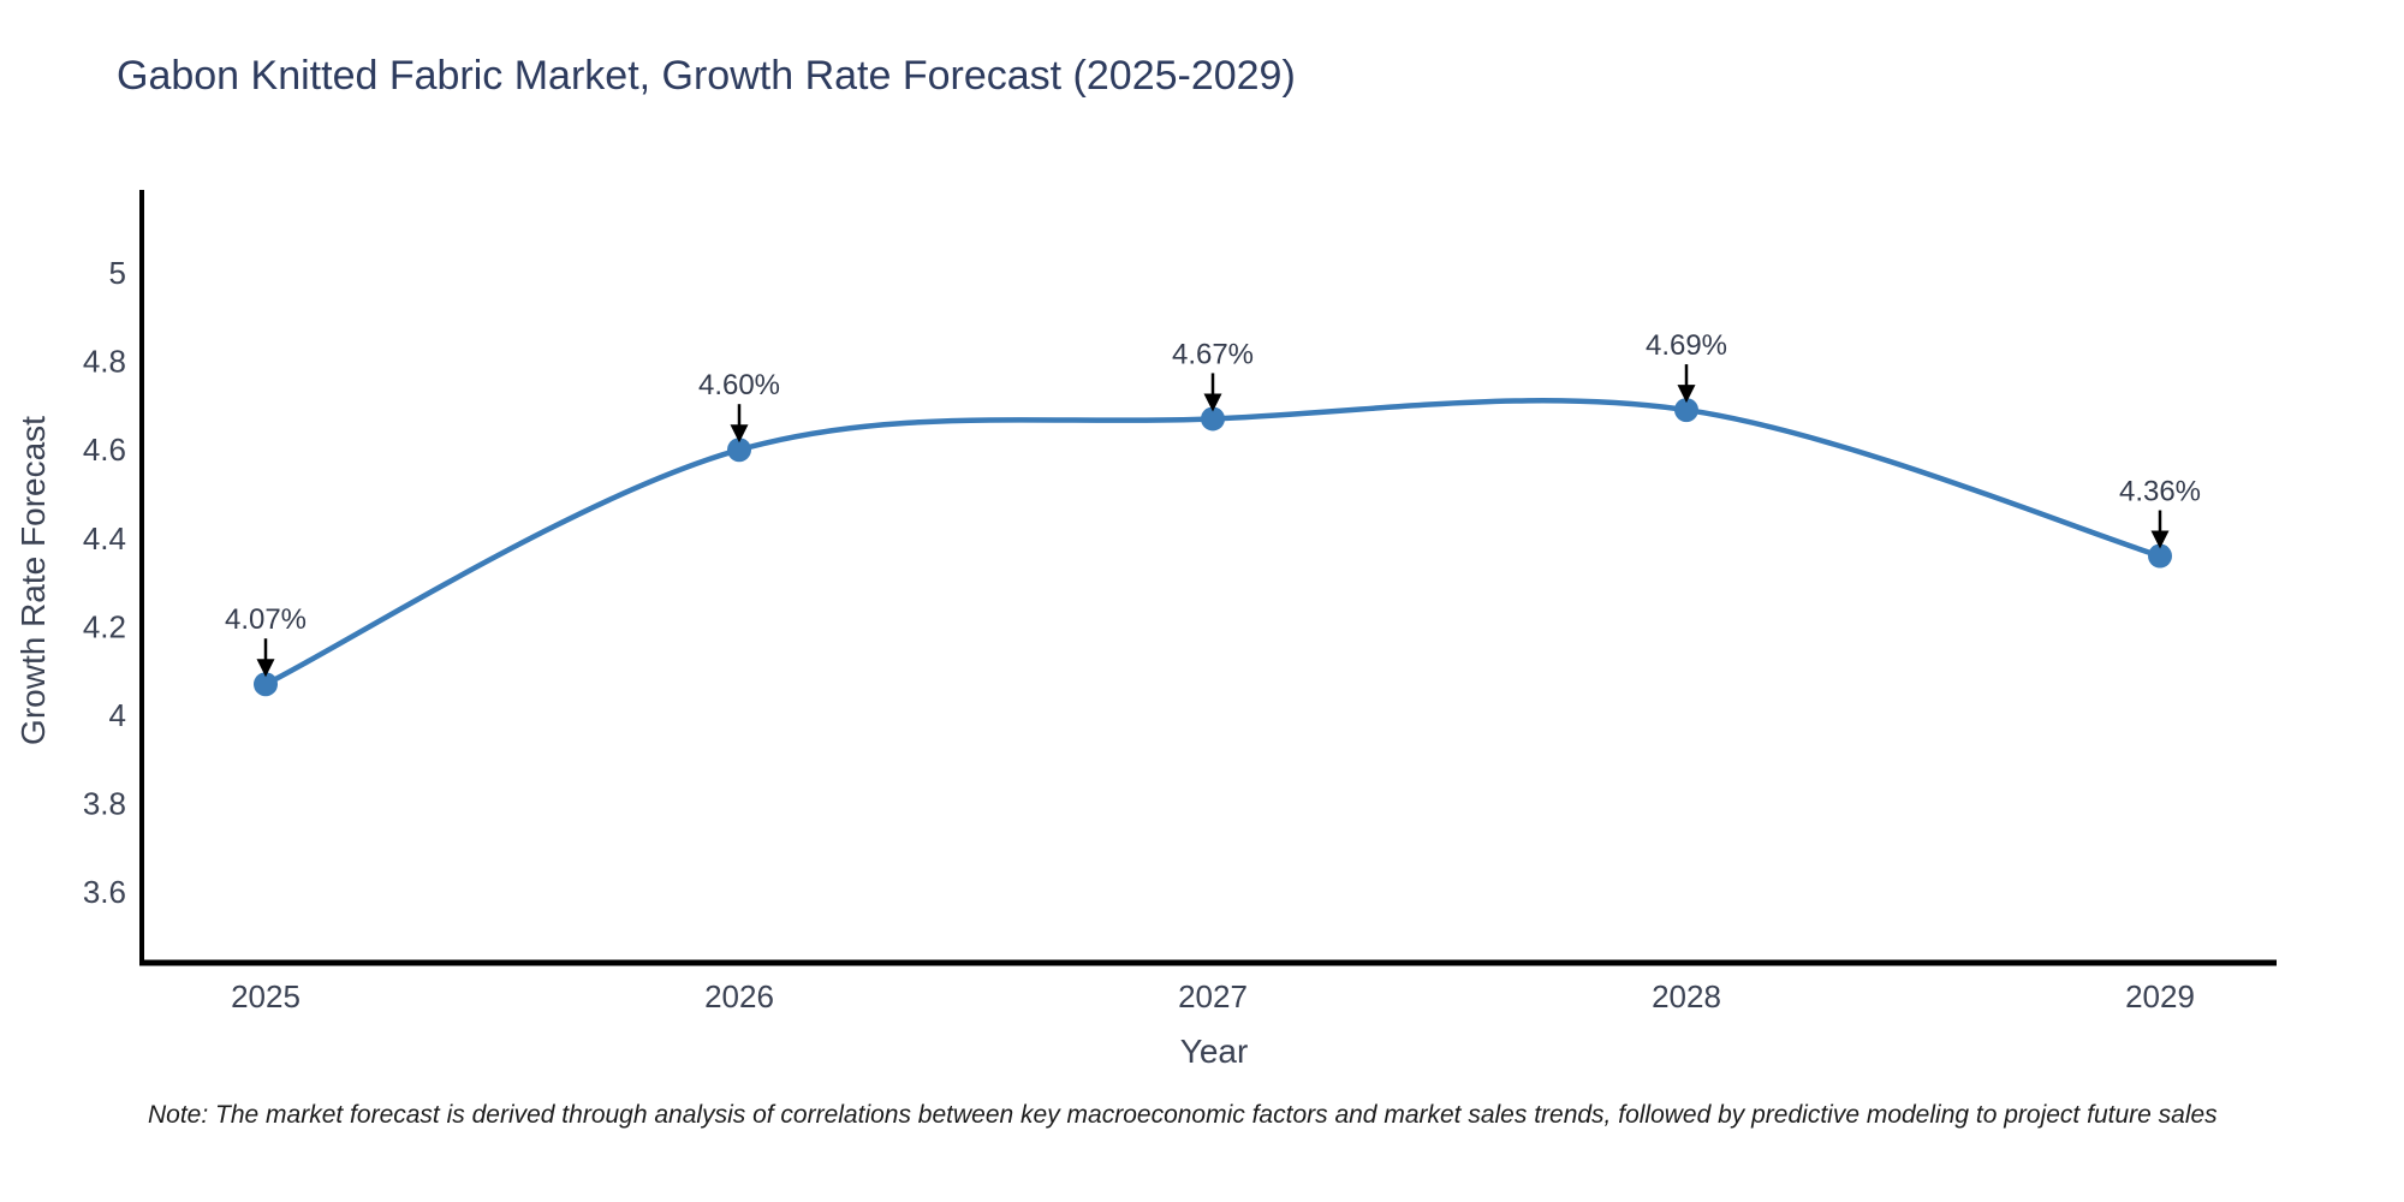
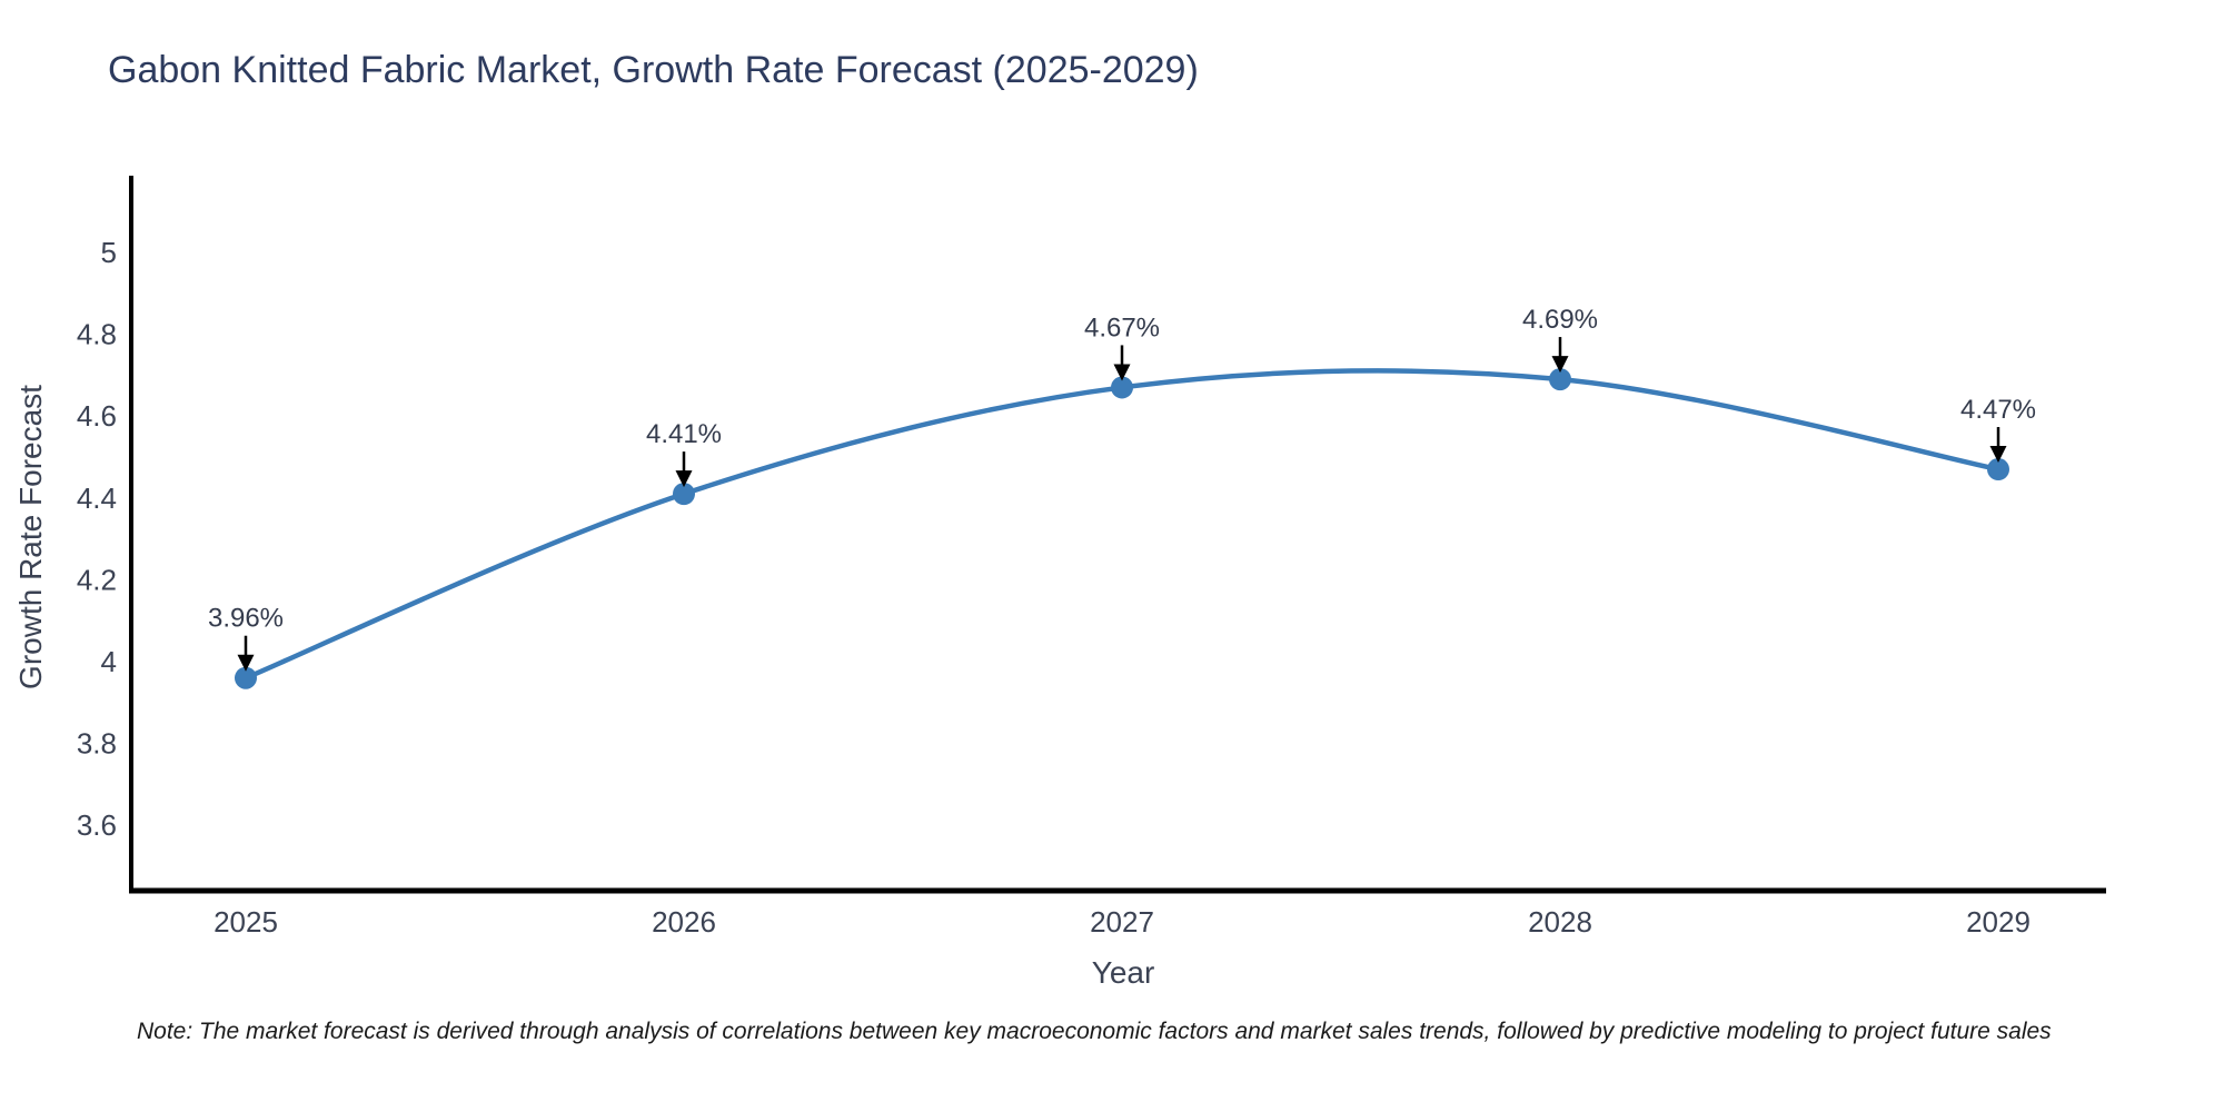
2025: 4.07% -> 3.96%
2026: 4.60% -> 4.41%
2029: 4.36% -> 4.47%
